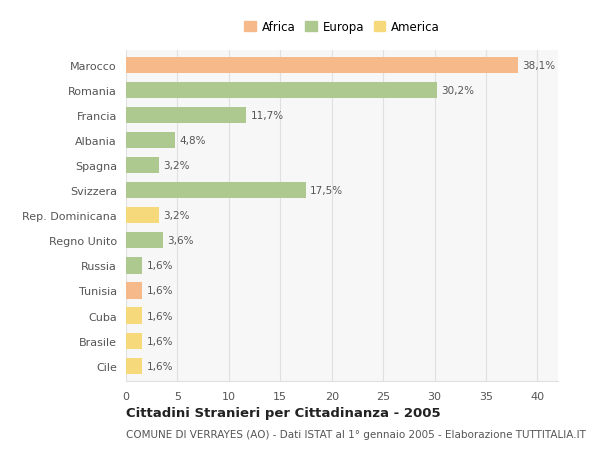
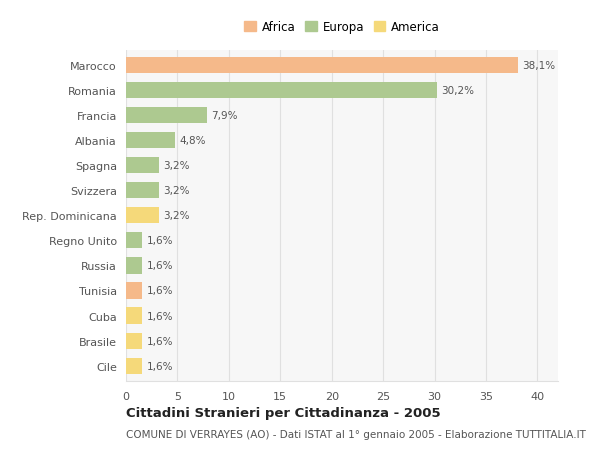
Francia: 11,7% -> 7,9%
Svizzera: 17,5% -> 3,2%
Regno Unito: 3,6% -> 1,6%
